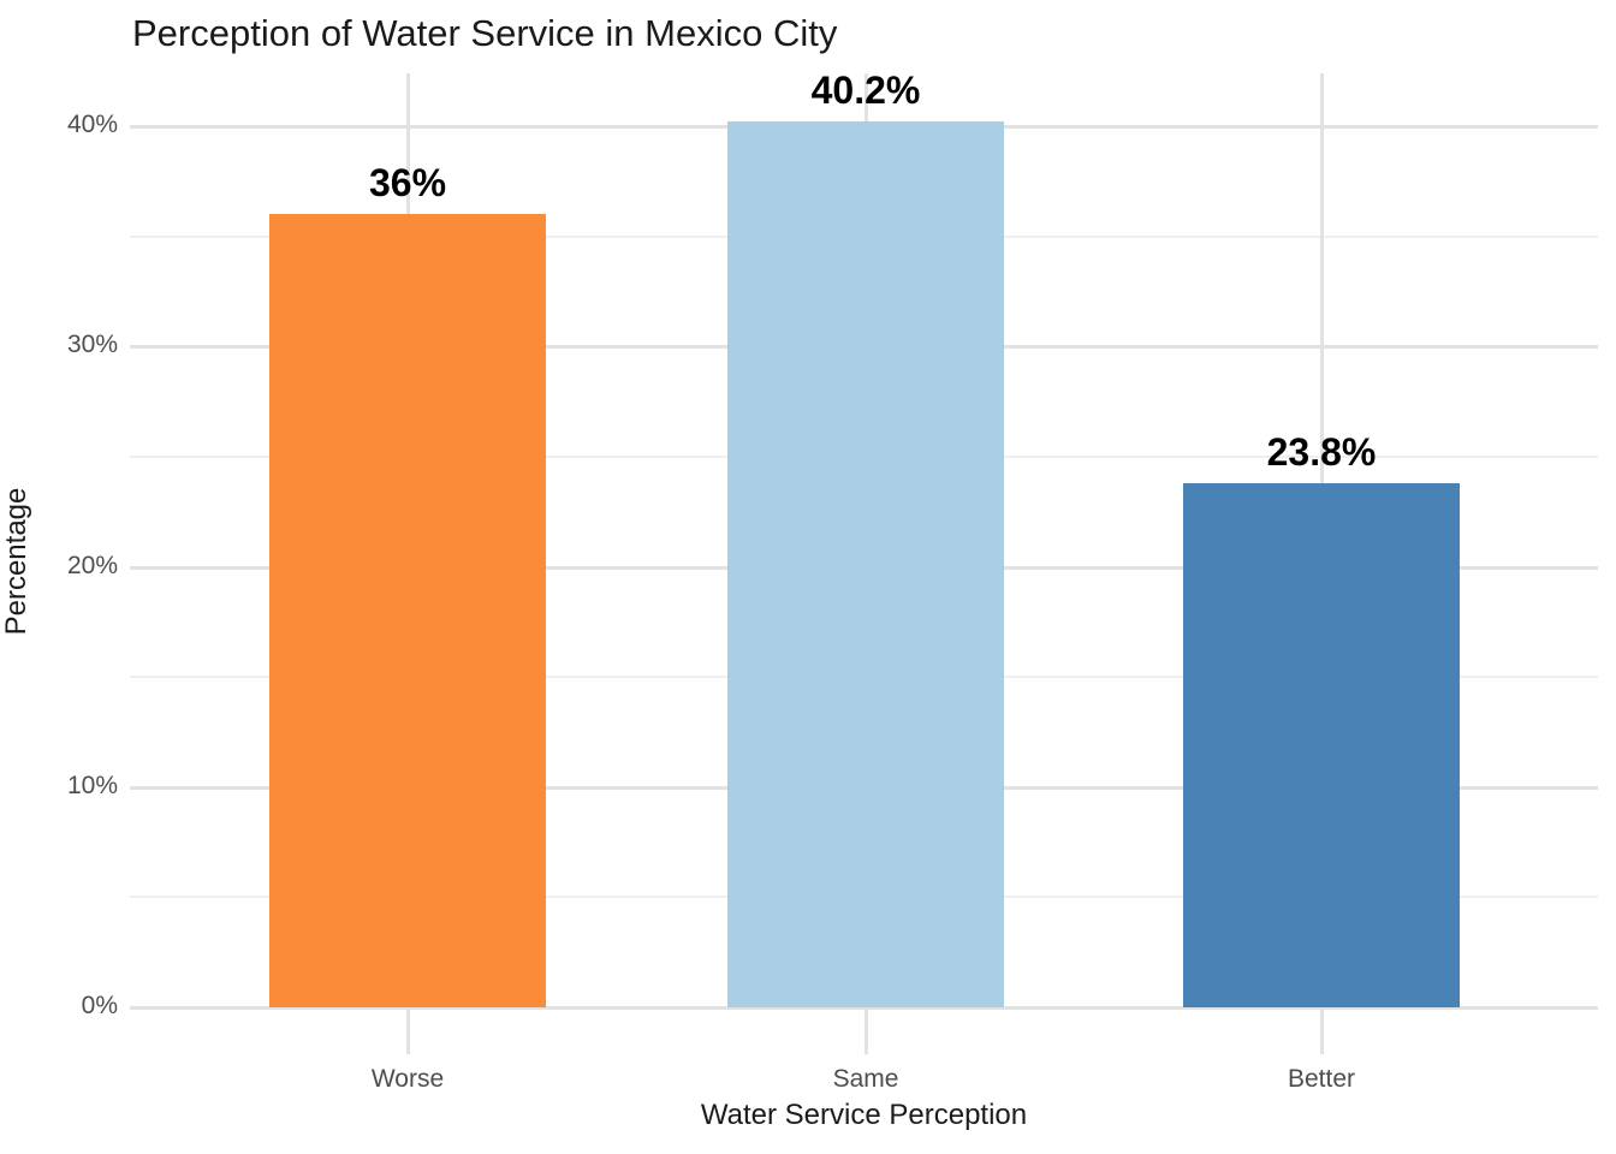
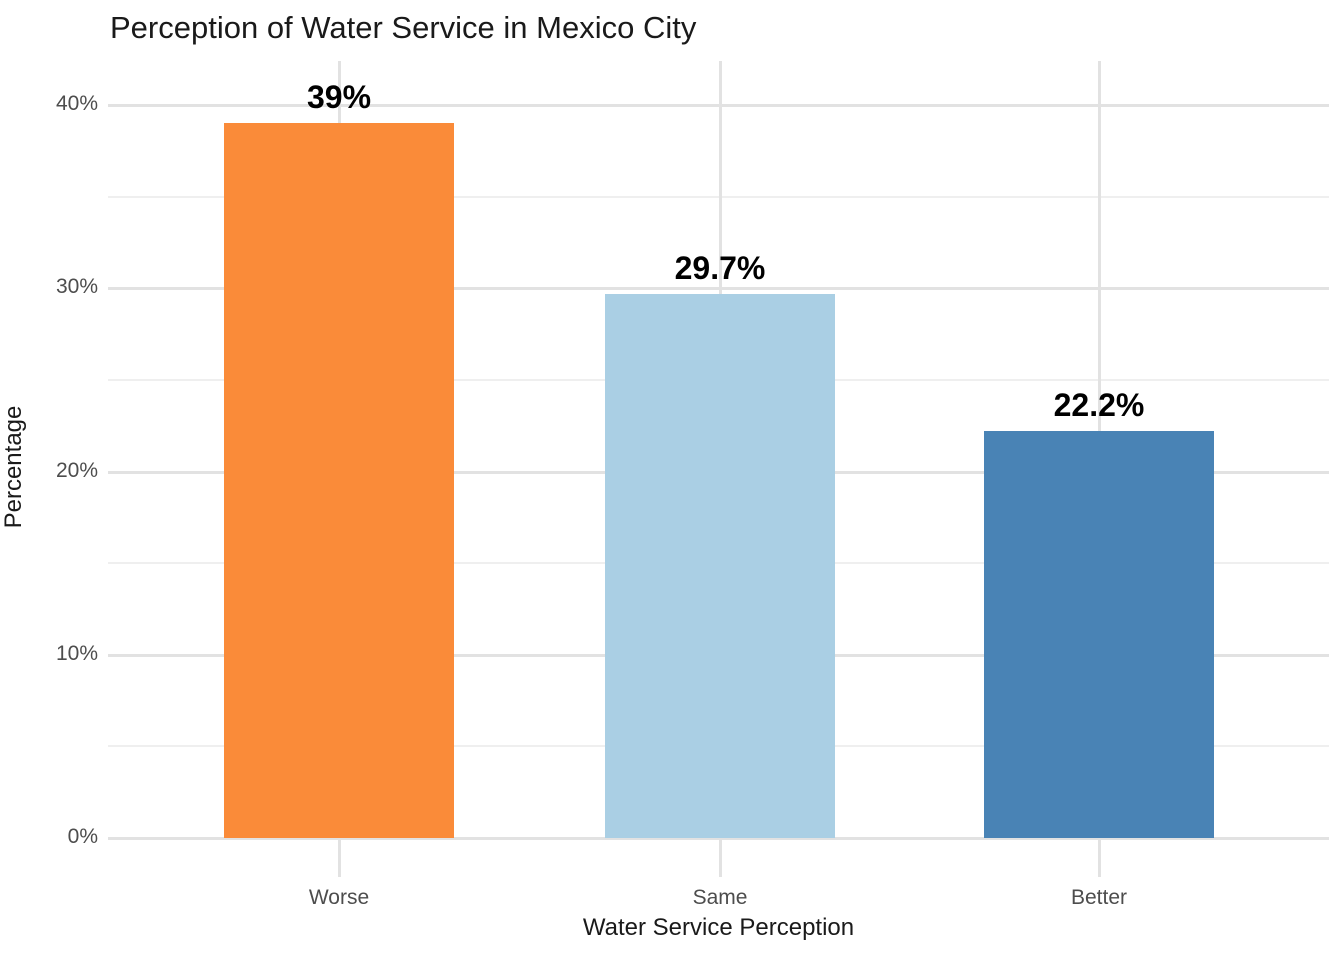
Worse: 36% -> 39%
Same: 40.2% -> 29.7%
Better: 23.8% -> 22.2%
